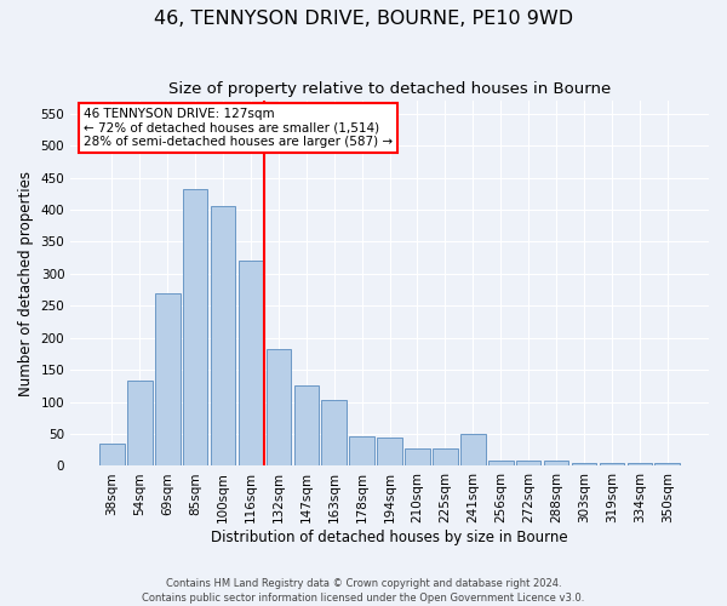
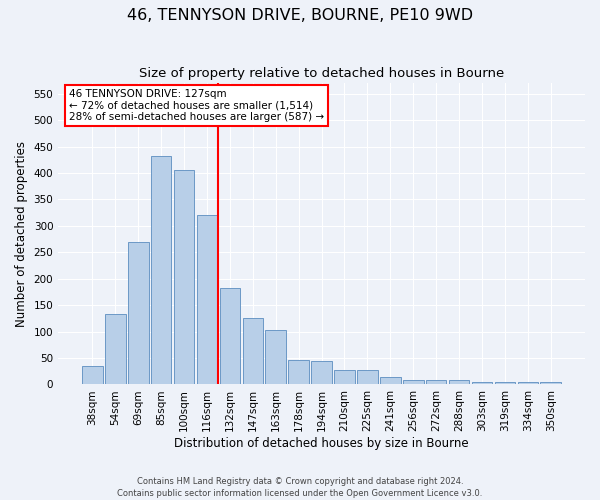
241sqm: 50 -> 15
